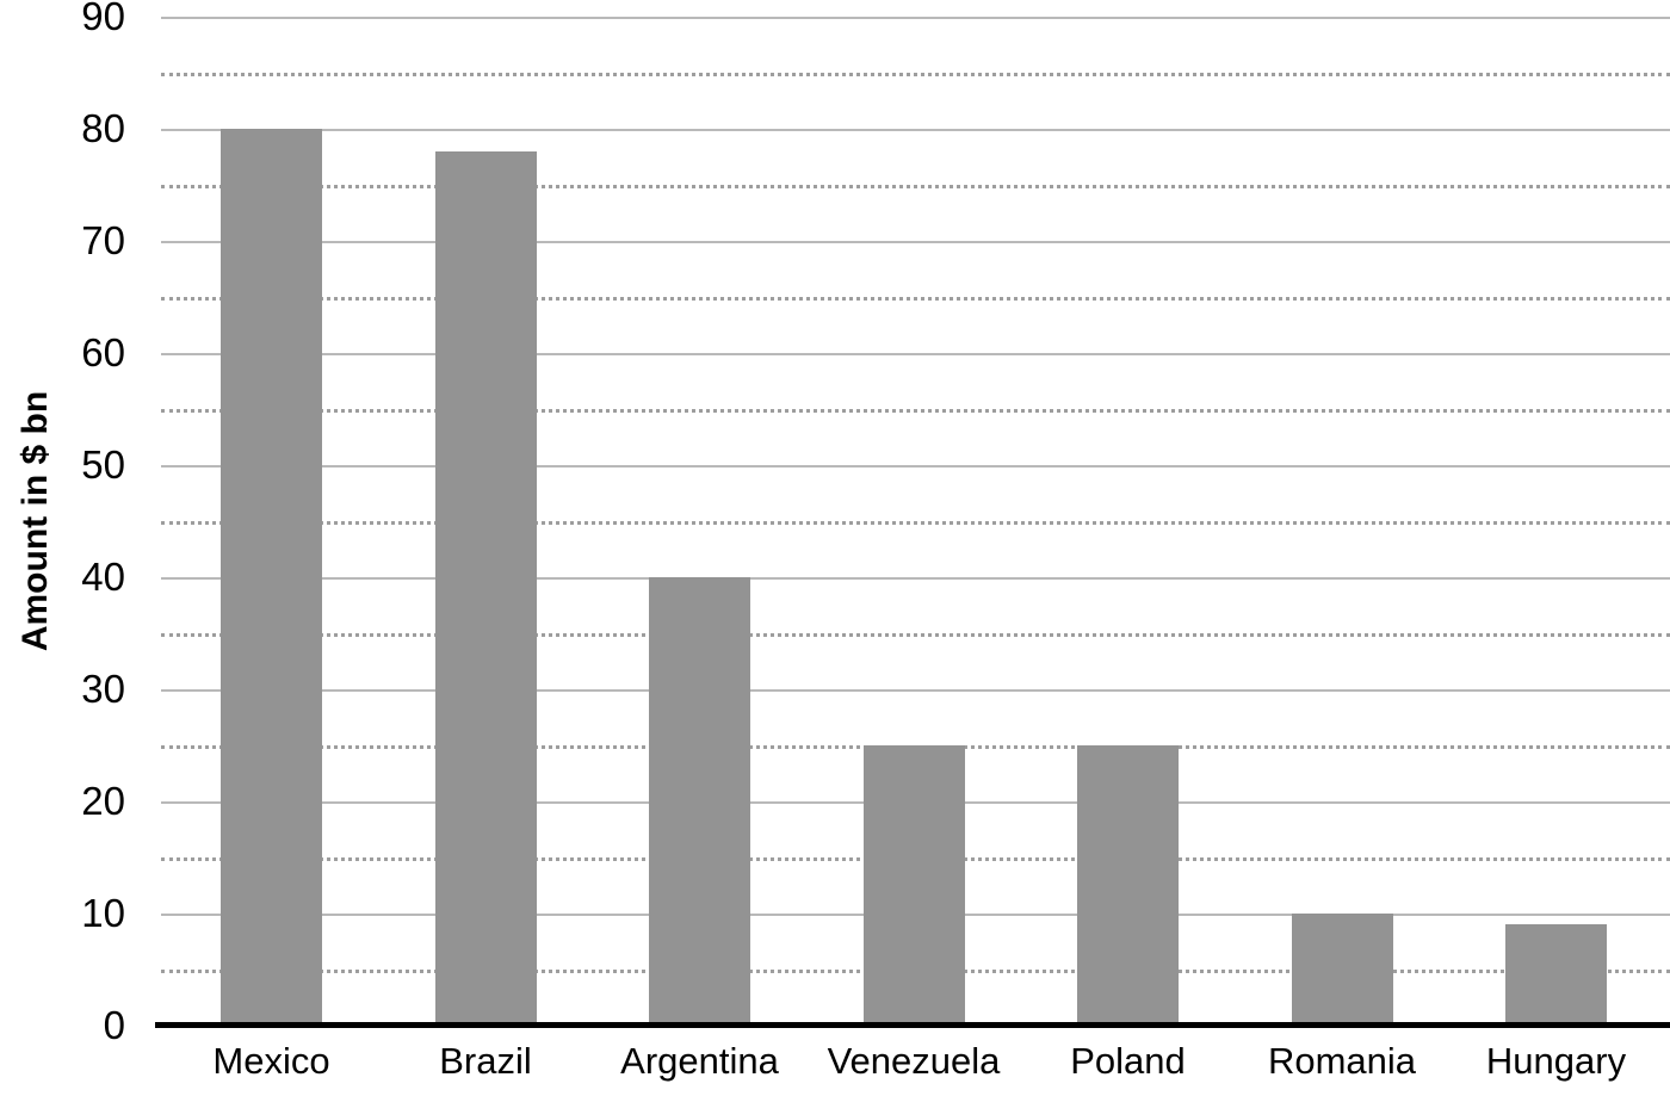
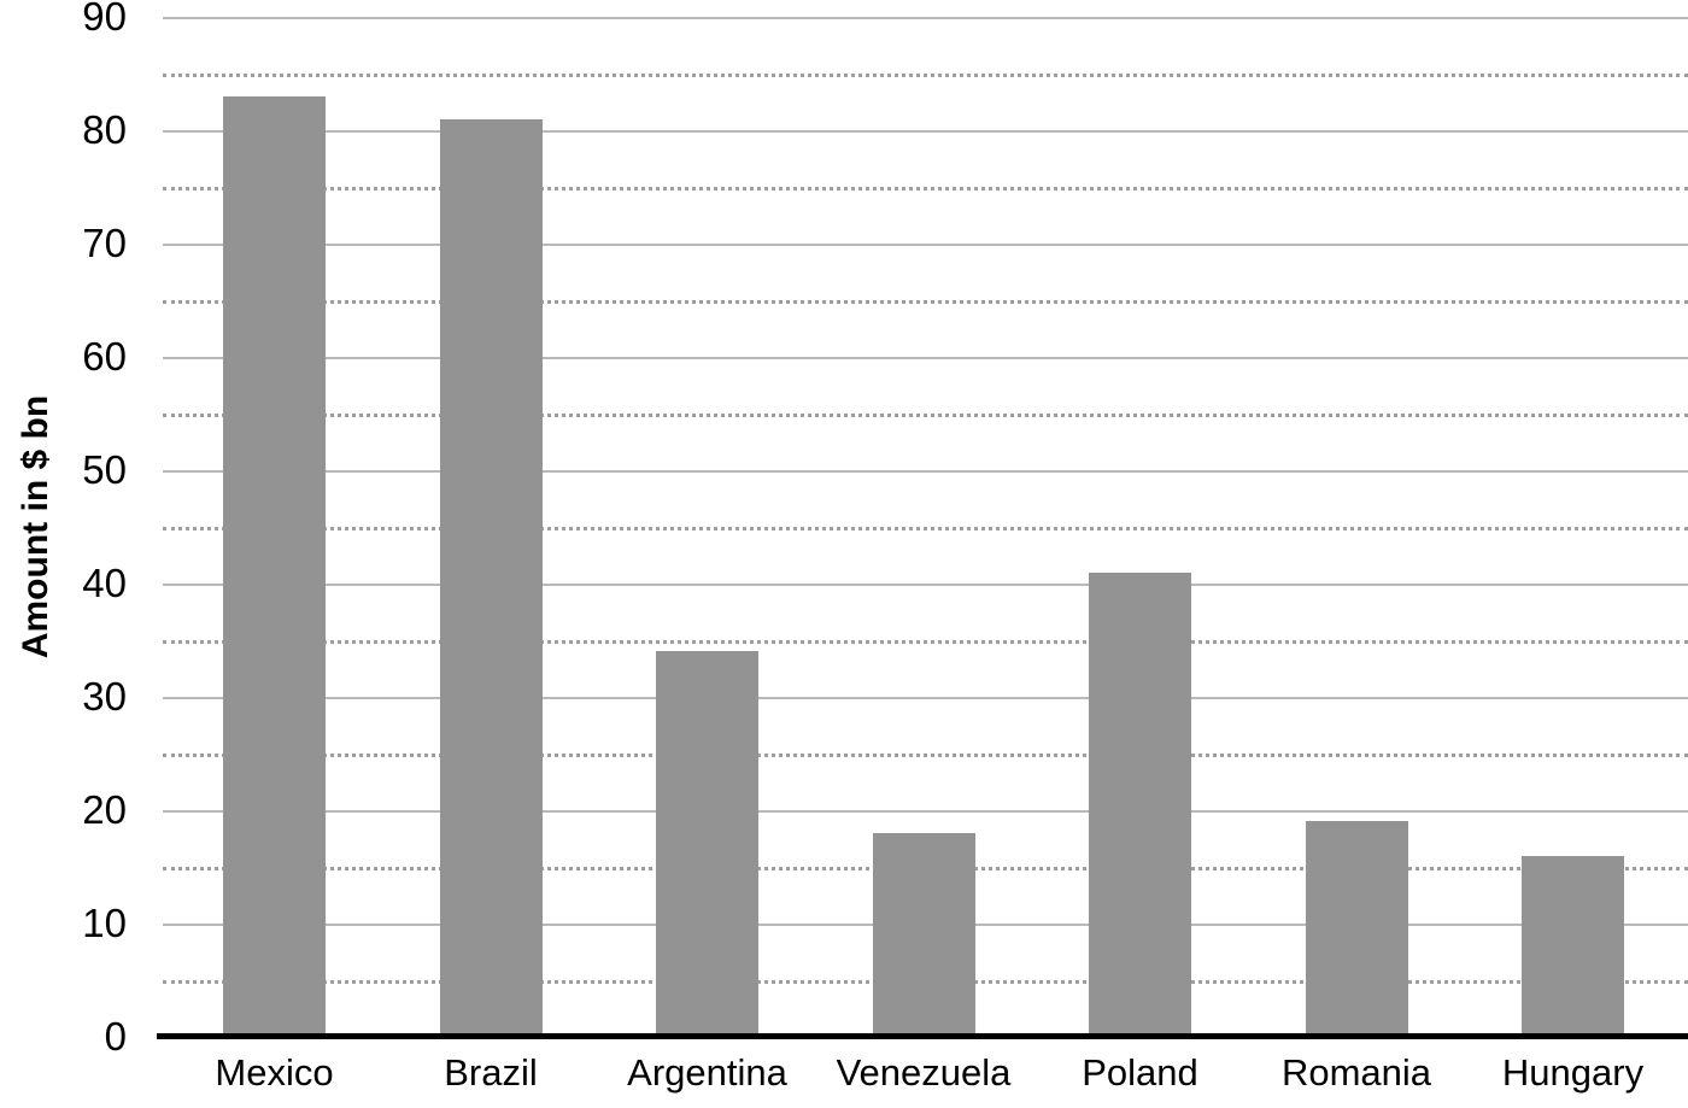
Mexico: 80 -> 83
Brazil: 78 -> 81
Argentina: 40 -> 34
Venezuela: 25 -> 18
Poland: 25 -> 41
Romania: 10 -> 19
Hungary: 9 -> 16
